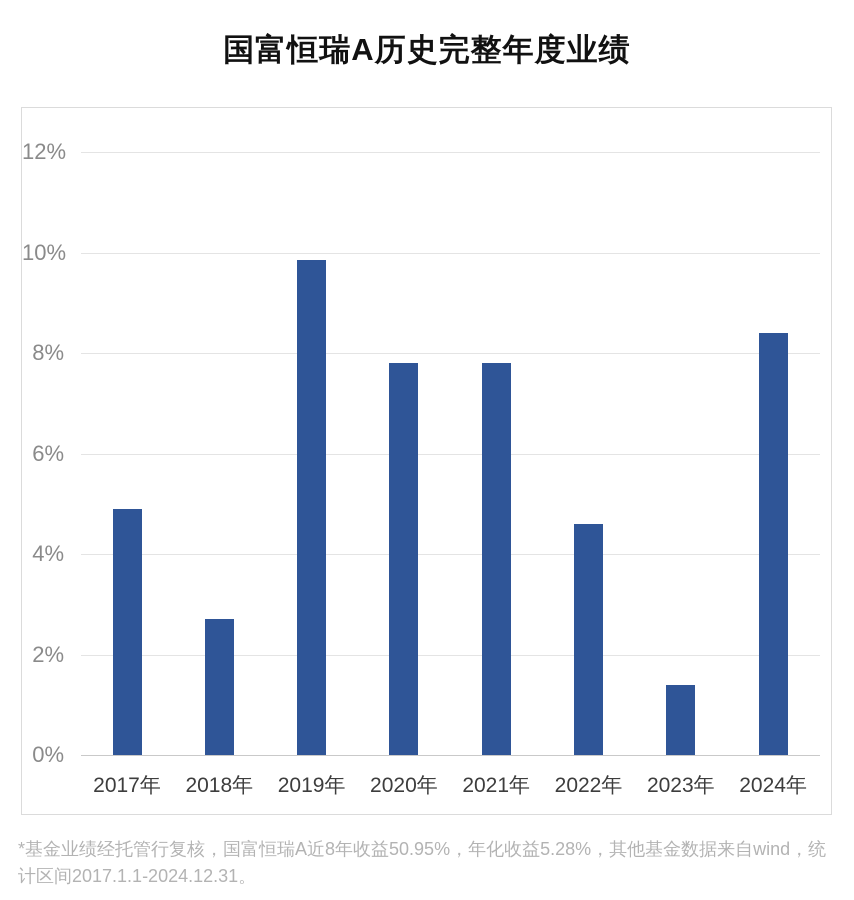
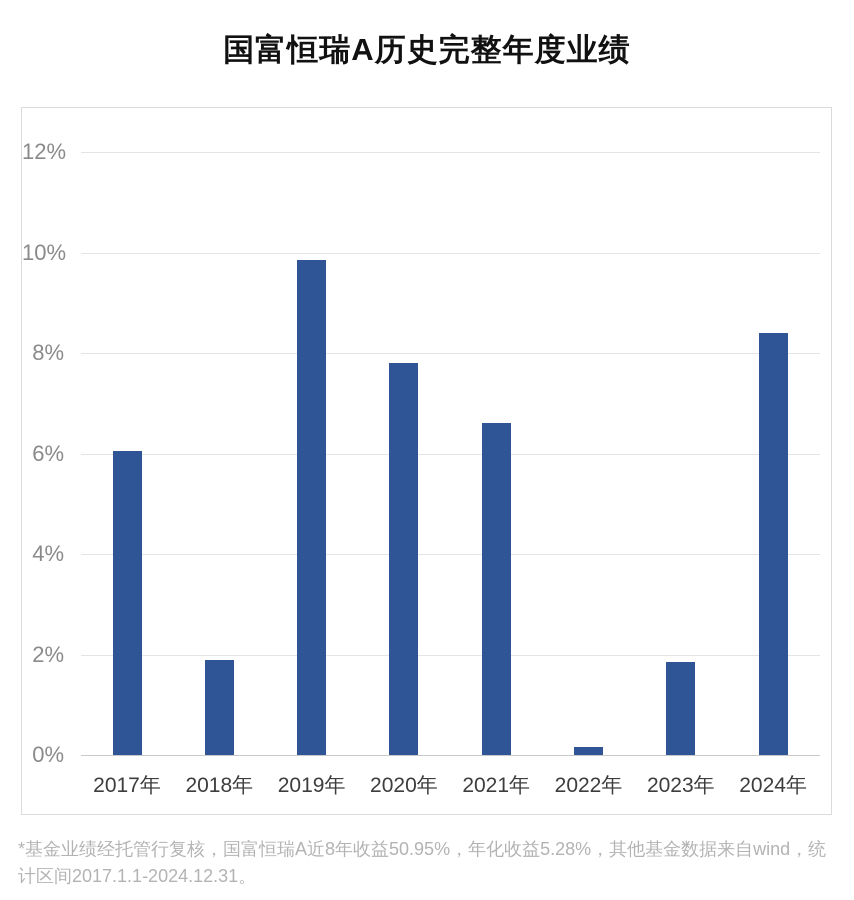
2017年: 4.9% -> 6.0%
2018年: 2.7% -> 1.9%
2021年: 7.8% -> 6.6%
2022年: 4.6% -> 0.1%
2023年: 1.4% -> 1.9%
